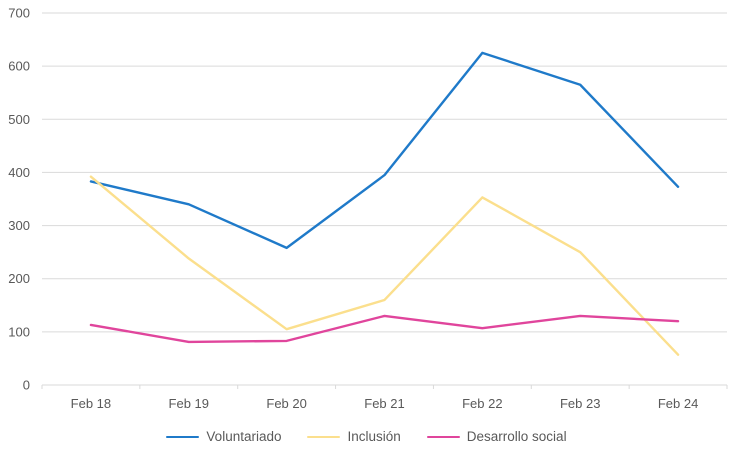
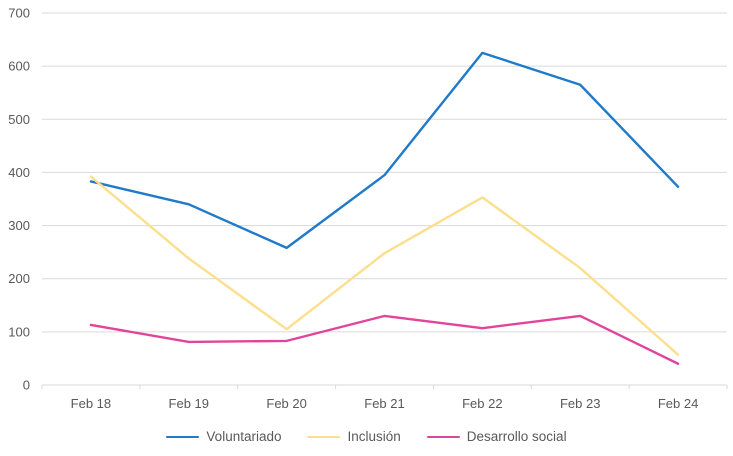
Inclusión/Feb 21: 160 -> 250
Inclusión/Feb 23: 250 -> 220
Desarrollo social/Feb 24: 120 -> 40
